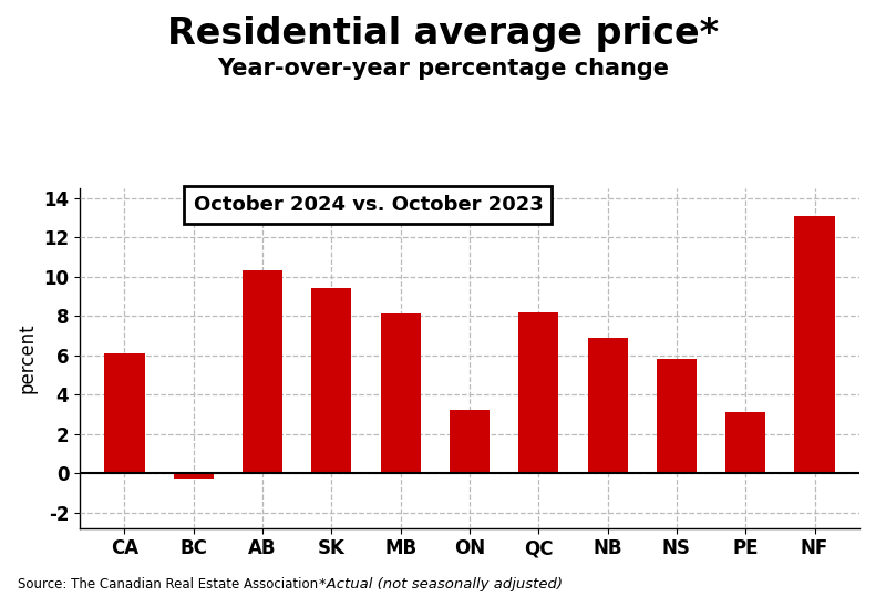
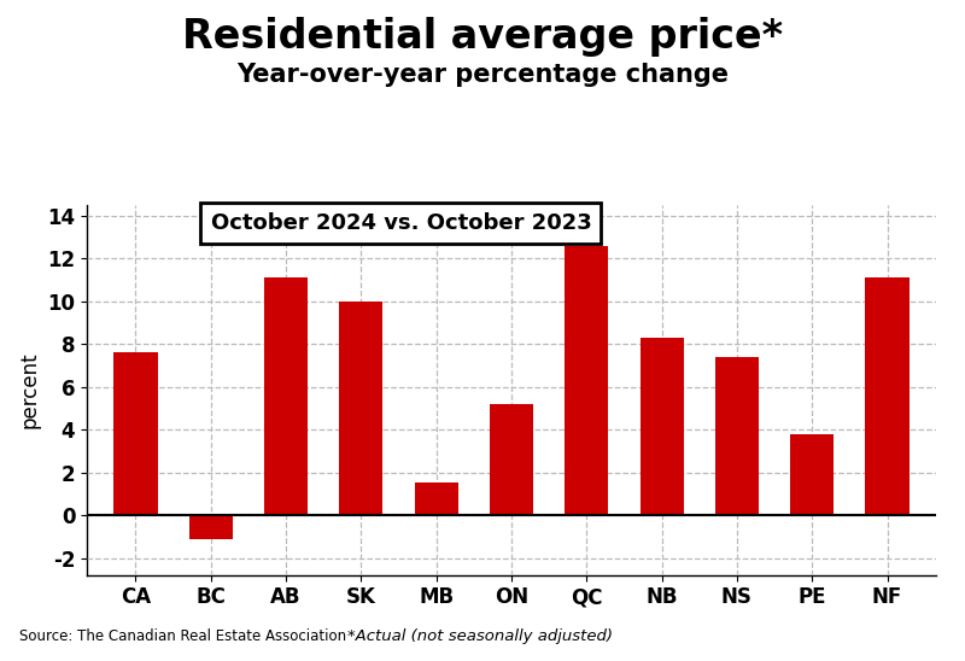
CA: 6.1 -> 7.6
BC: -0.3 -> -1.1
AB: 10.3 -> 11.1
SK: 9.4 -> 10.0
MB: 8.1 -> 1.5
ON: 3.2 -> 5.2
QC: 8.2 -> 12.6
NB: 6.9 -> 8.3
NS: 5.8 -> 7.4
PE: 3.1 -> 3.8
NF: 13.1 -> 11.1
